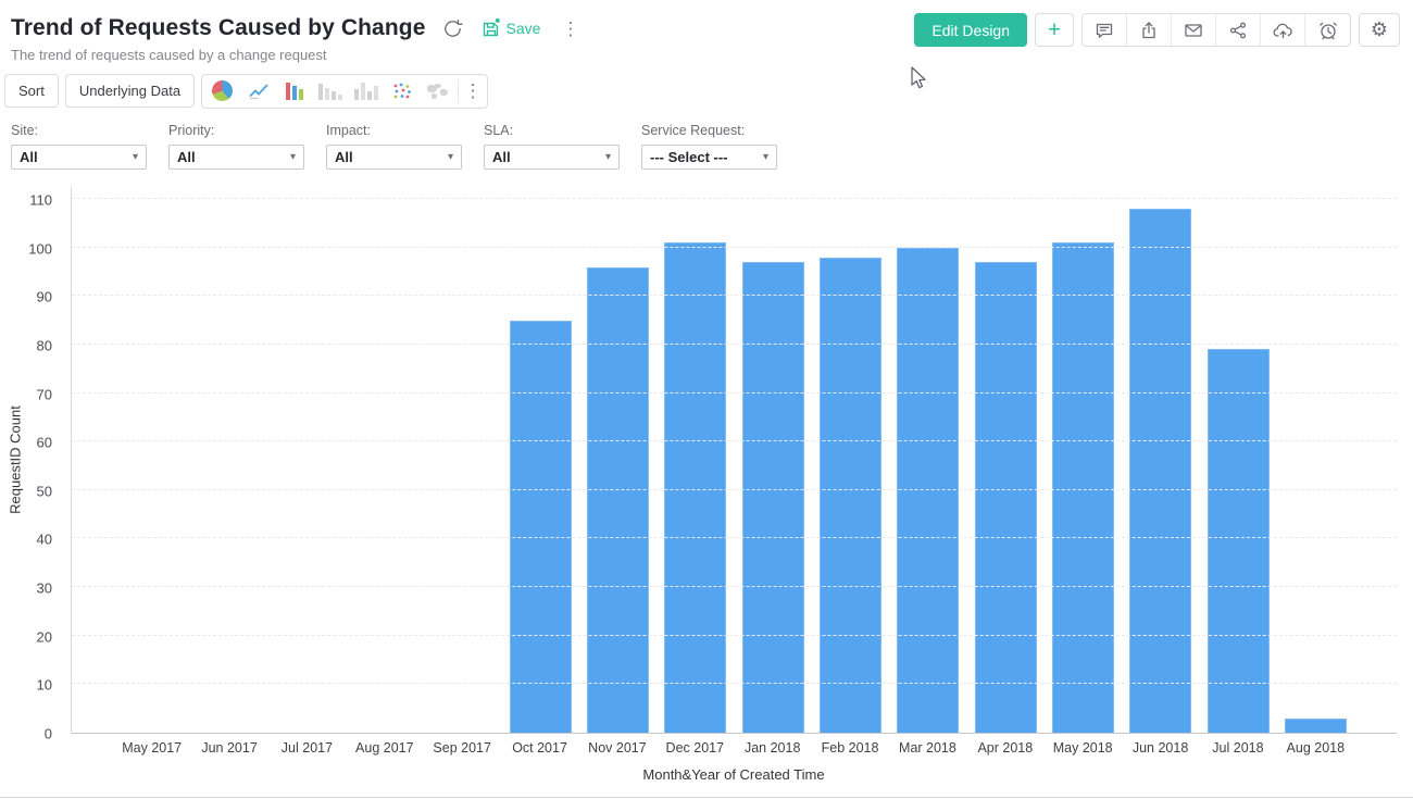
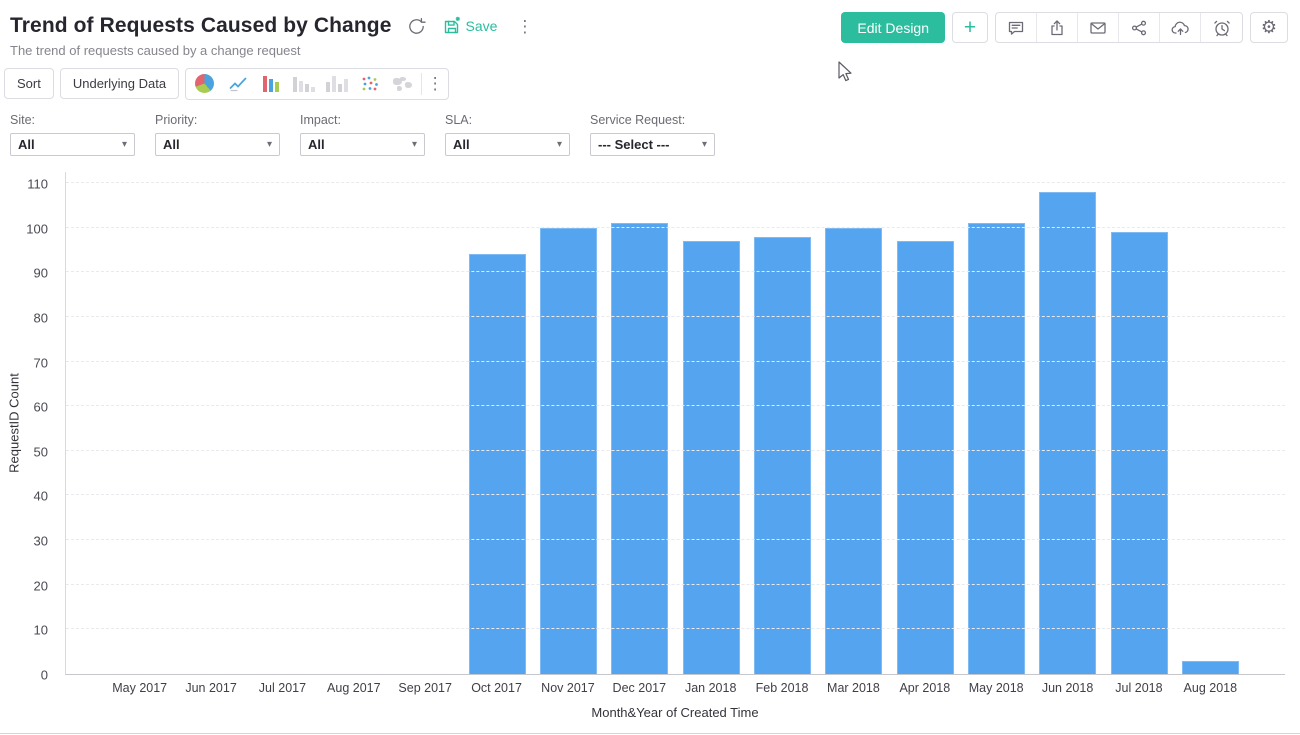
Oct 2017: 85 -> 94
Nov 2017: 96 -> 100
Jul 2018: 79 -> 99
